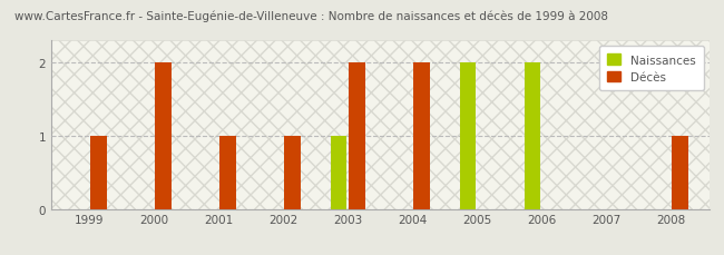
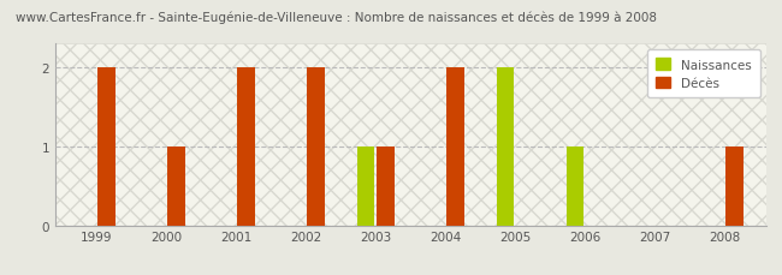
Décès/1999: 1 -> 2
Décès/2000: 2 -> 1
Décès/2001: 1 -> 2
Décès/2002: 1 -> 2
Décès/2003: 2 -> 1
Naissances/2006: 2 -> 1
